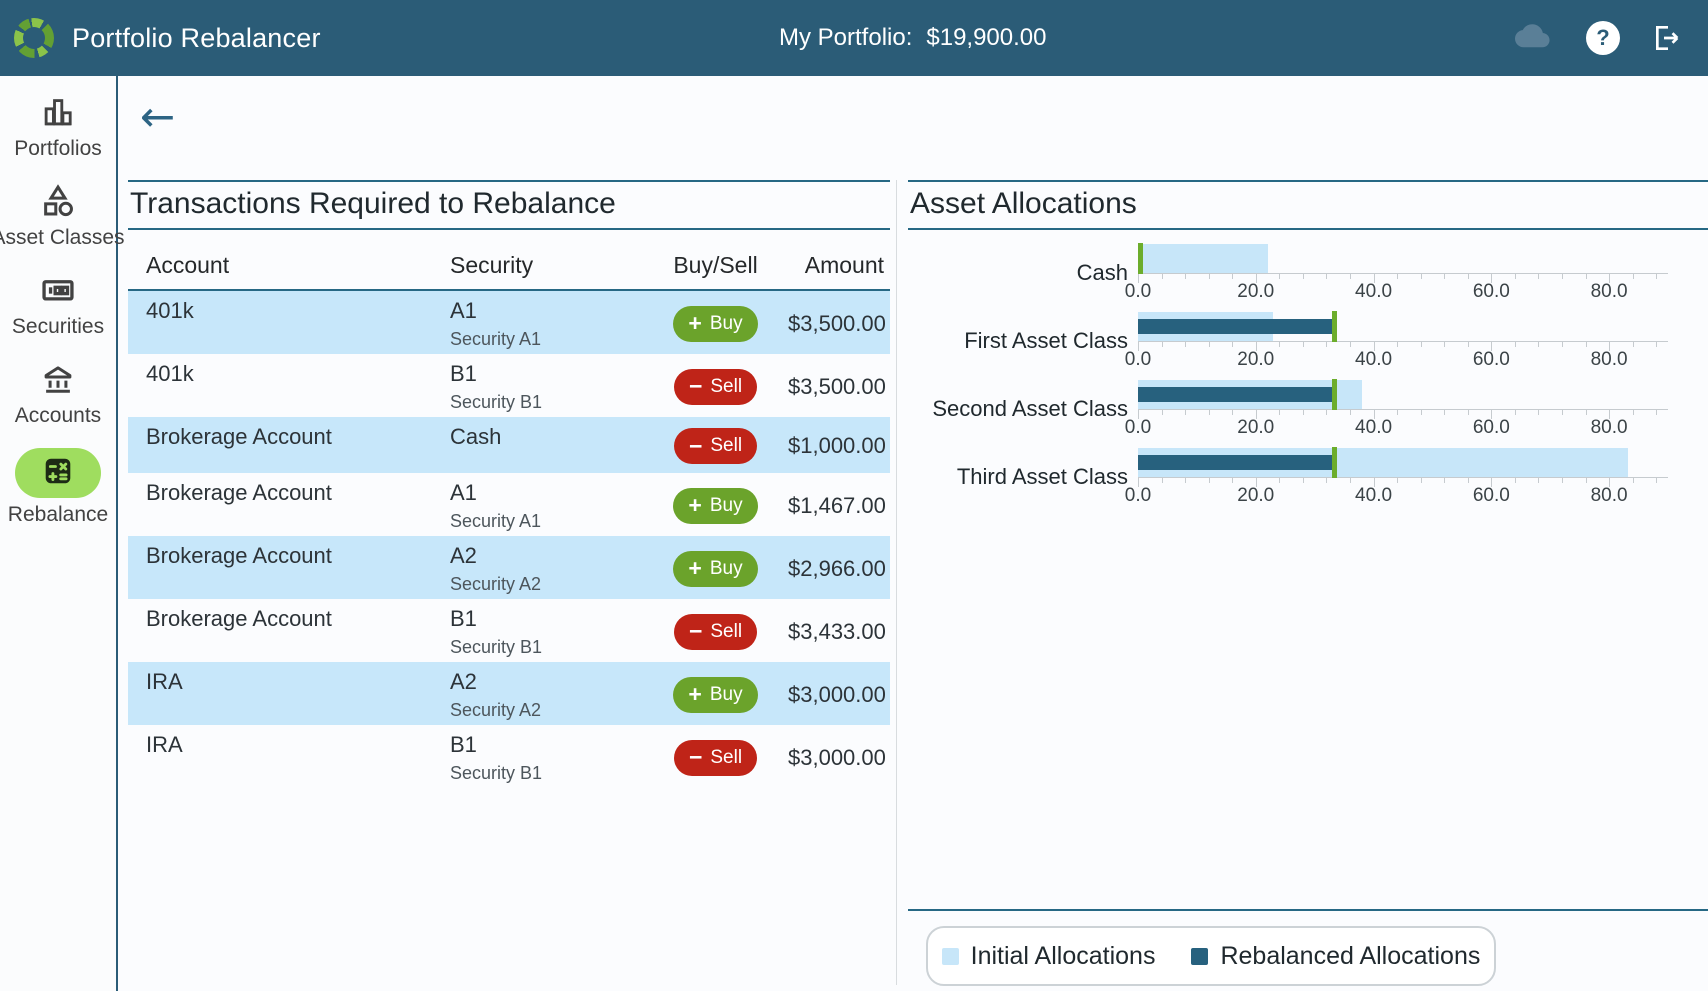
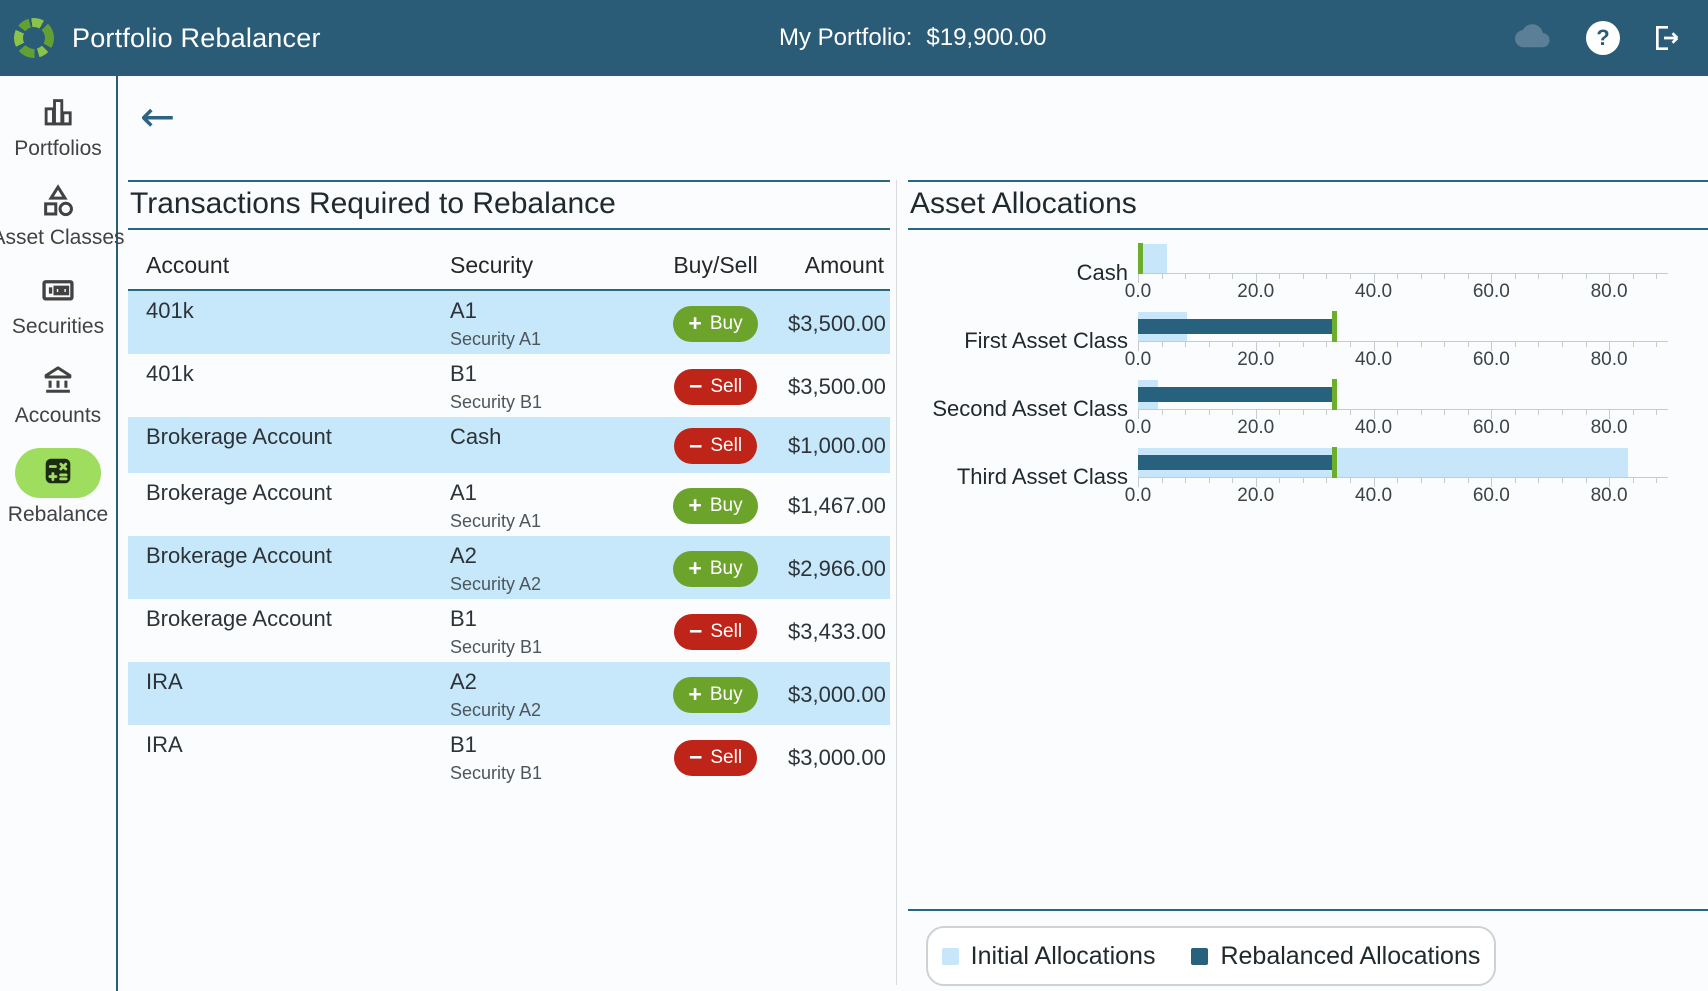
Initial Allocations/Cash: 22 -> 5
Initial Allocations/First Asset Class: 23 -> 8
Initial Allocations/Second Asset Class: 38 -> 3
